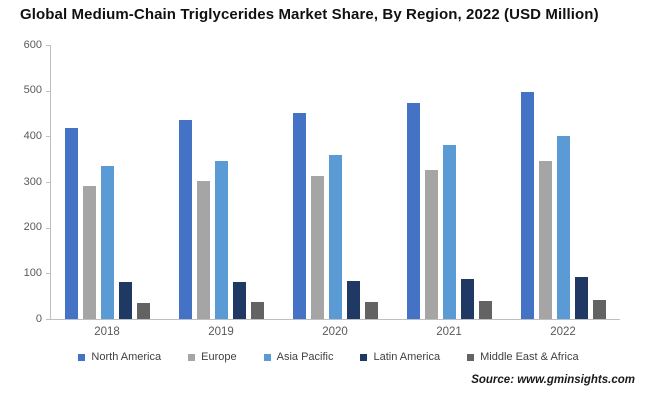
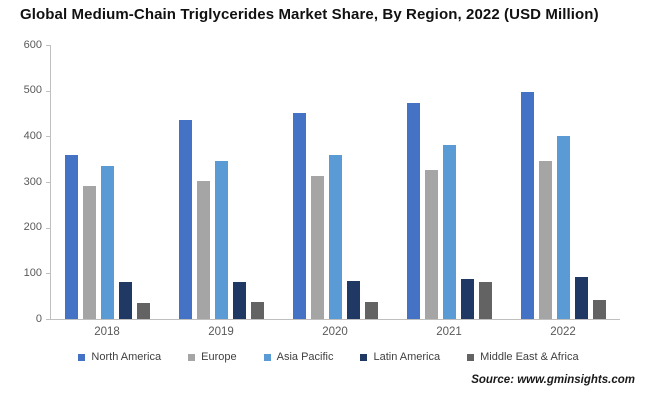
North America/2018: 420 -> 360
Middle East & Africa/2021: 40 -> 80
